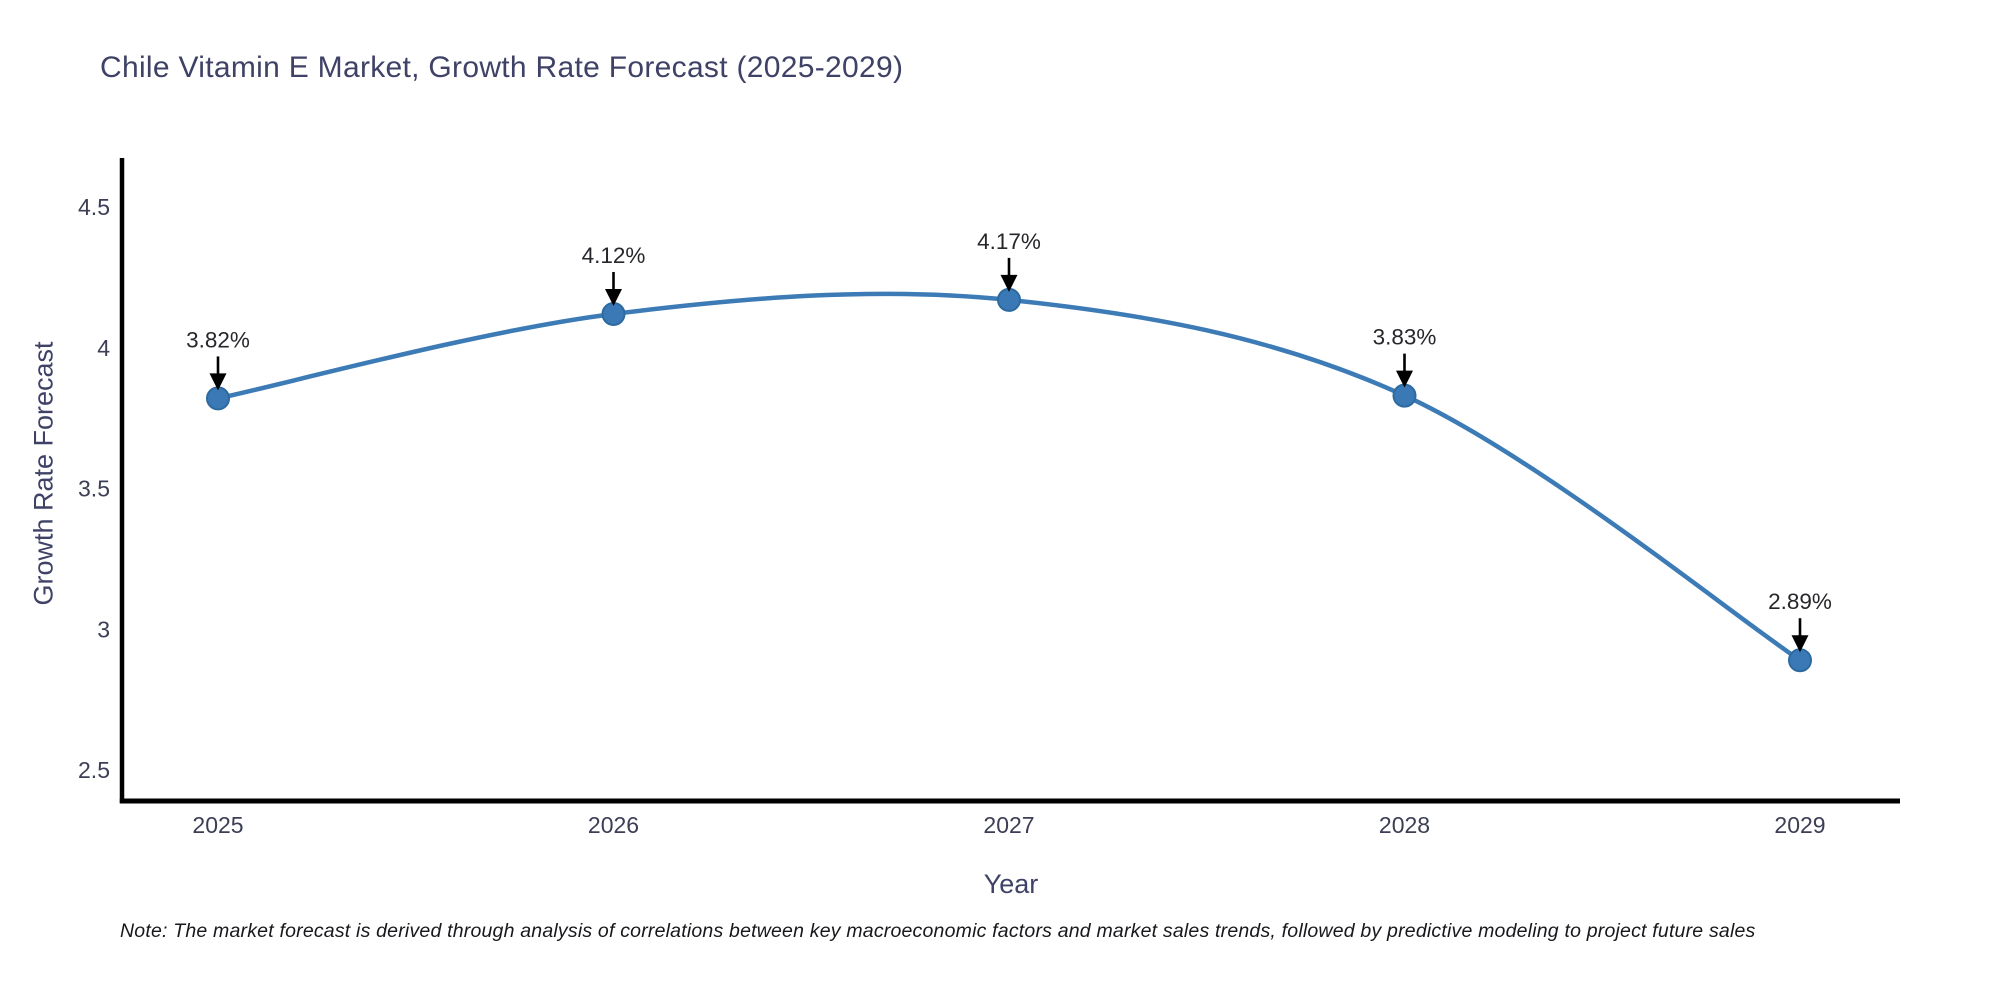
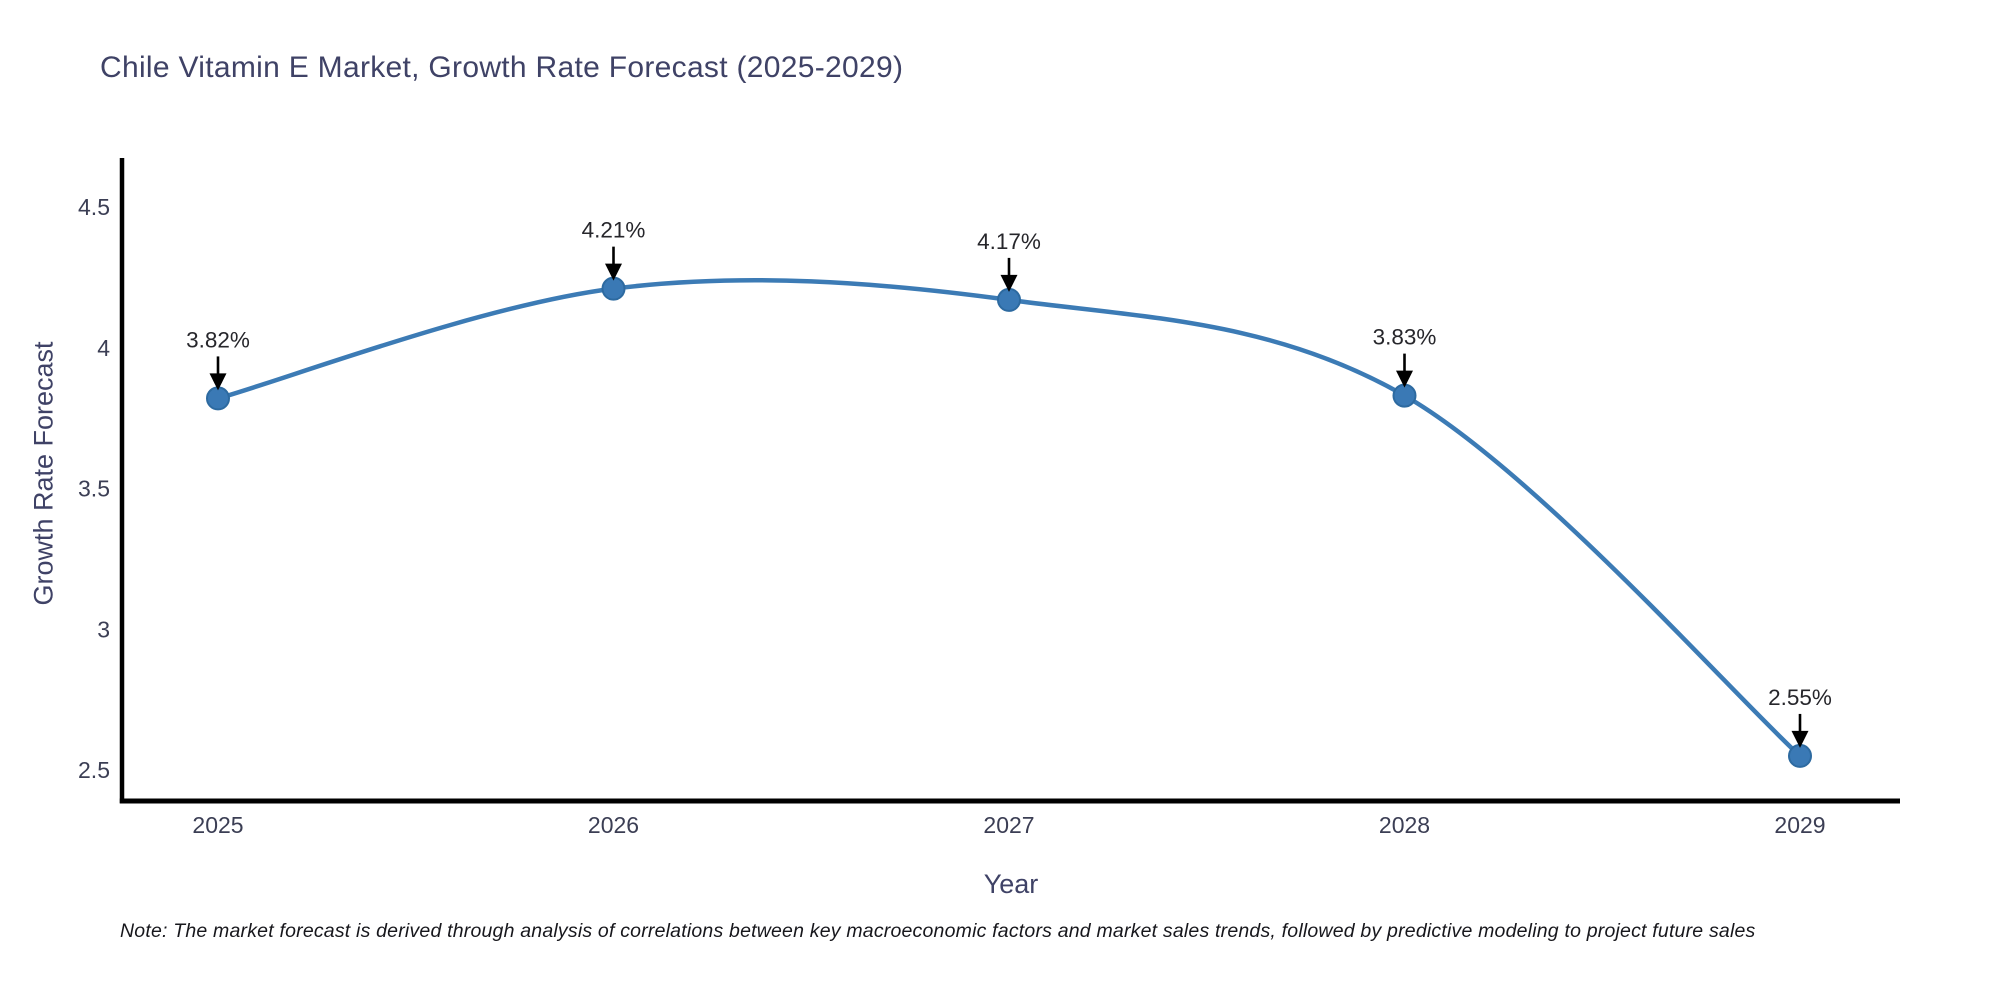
2026: 4.12% -> 4.21%
2029: 2.89% -> 2.55%
